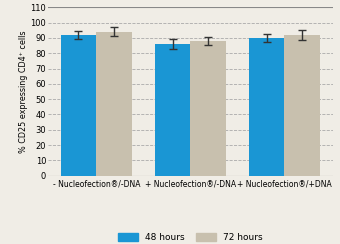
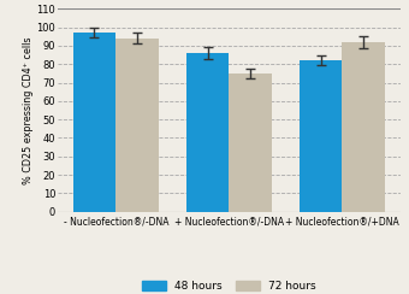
48 hours/- Nucleofection®/-DNA: 92 -> 97
72 hours/+ Nucleofection®/-DNA: 88 -> 75
48 hours/+ Nucleofection®/+DNA: 90 -> 82
